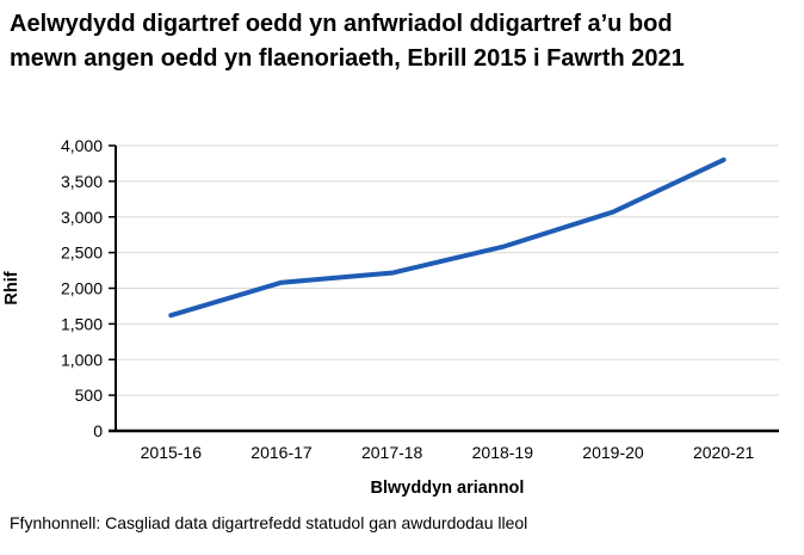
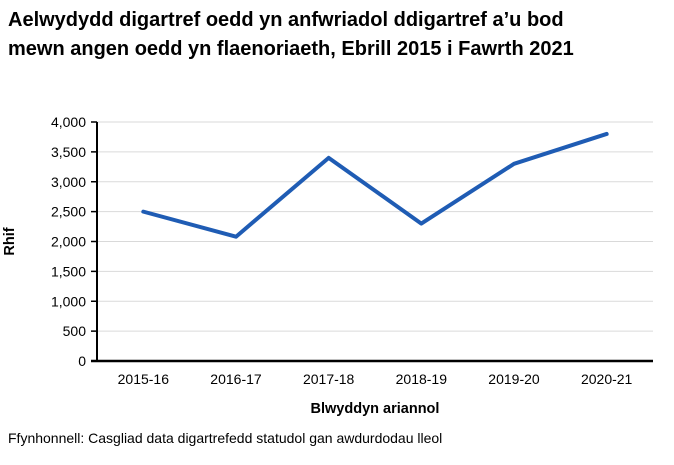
2015-16: 1600 -> 2500
2017-18: 2200 -> 3400
2018-19: 2600 -> 2300
2019-20: 3100 -> 3300
